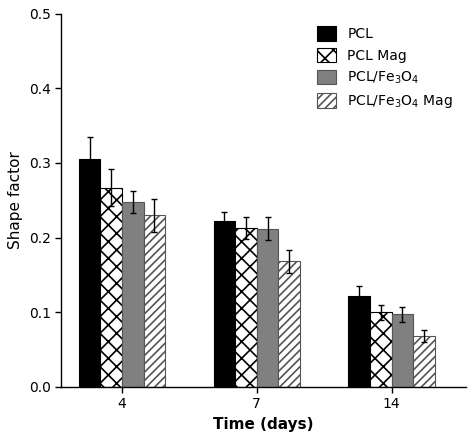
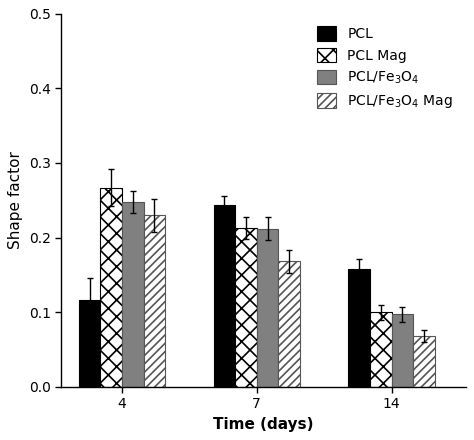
PCL/4: 0.305 -> 0.116
PCL/7: 0.222 -> 0.244
PCL/14: 0.122 -> 0.158
